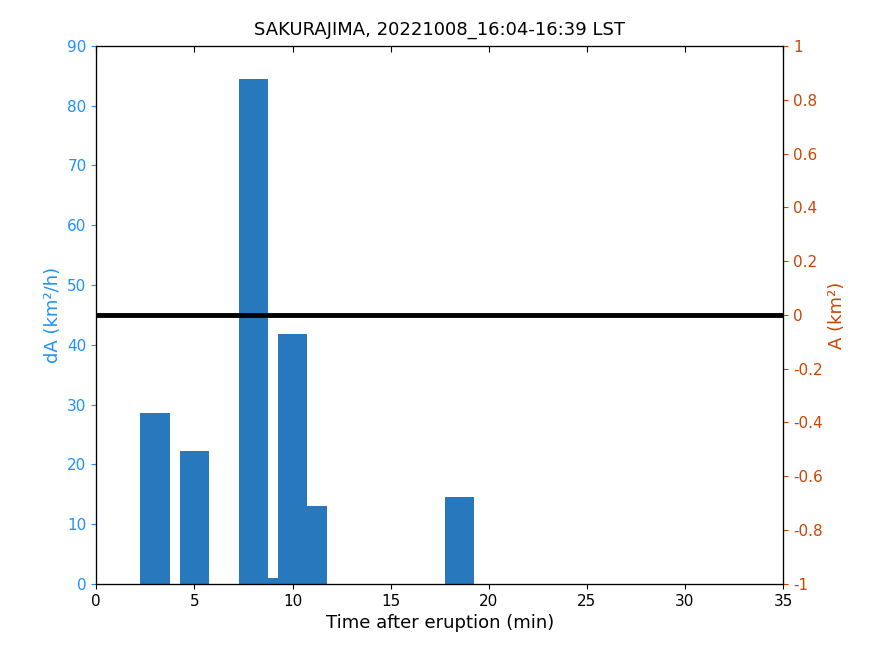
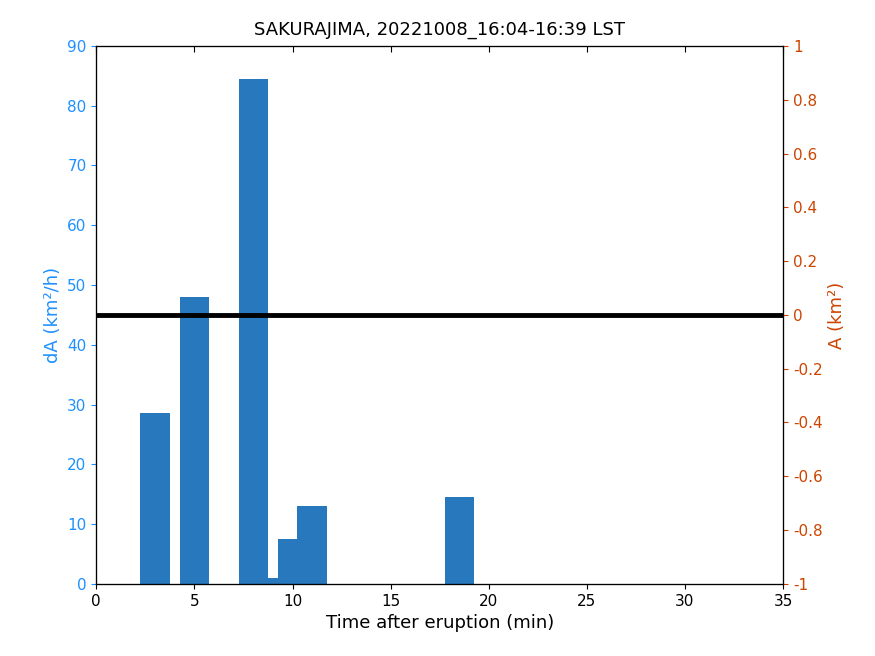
5: 22.2 -> 48.0
10: 41.8 -> 7.5
